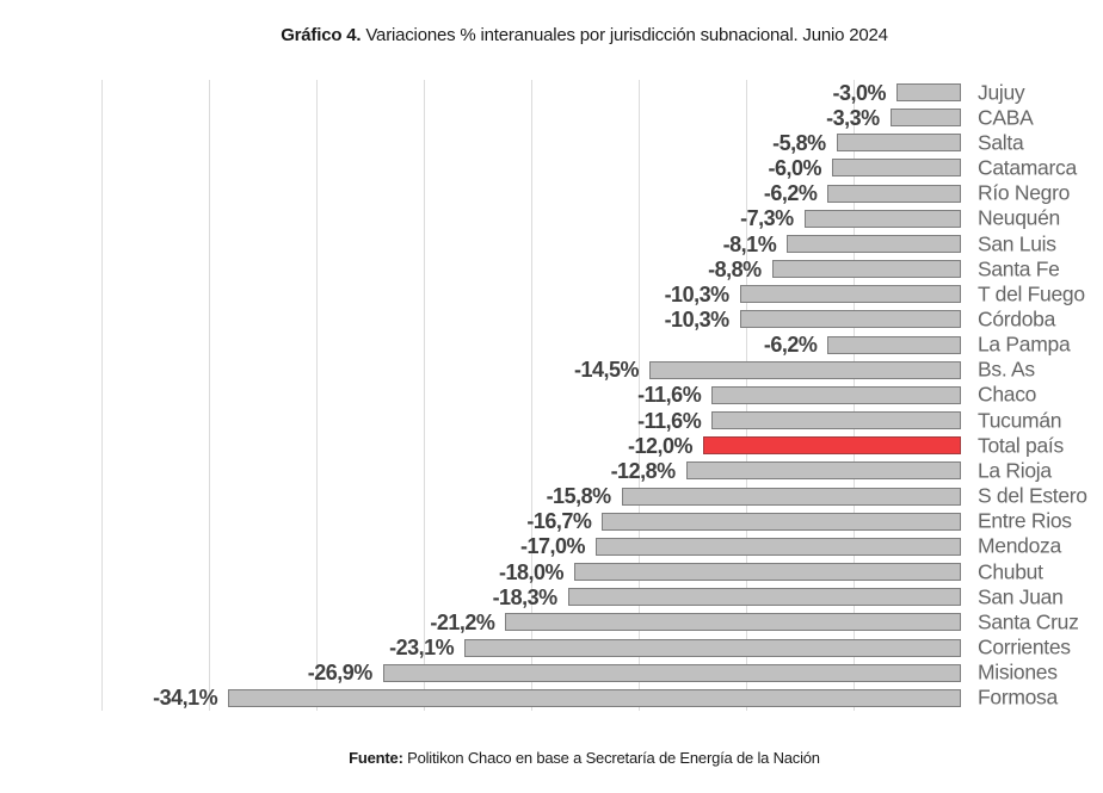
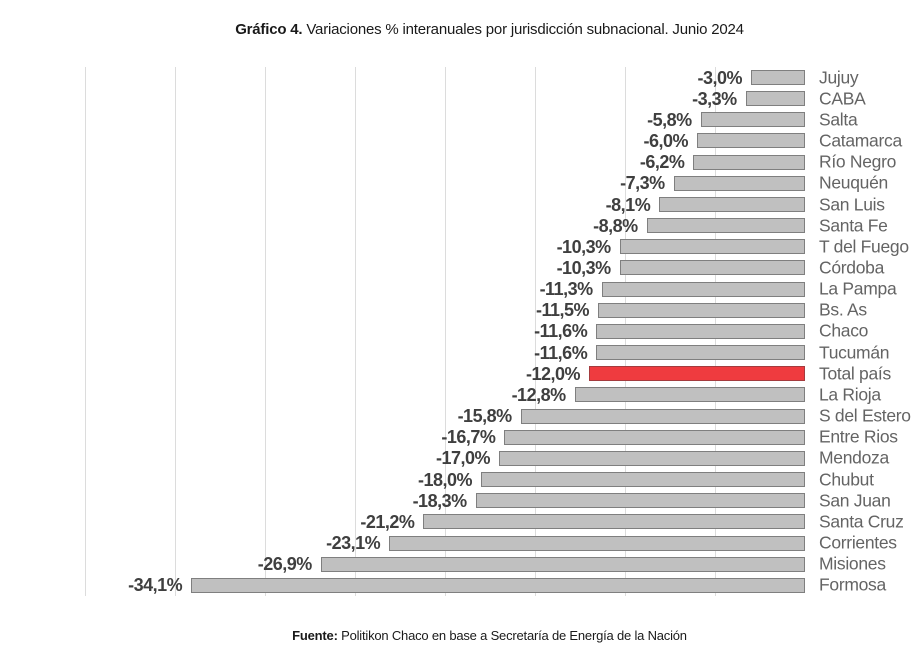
La Pampa: -6,2% -> -11,3%
Bs. As: -14,5% -> -11,5%
